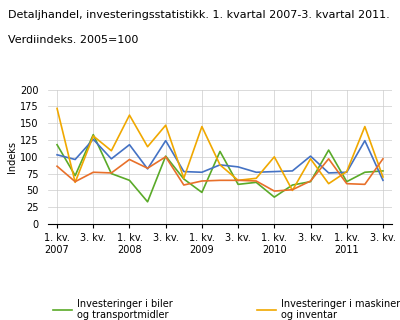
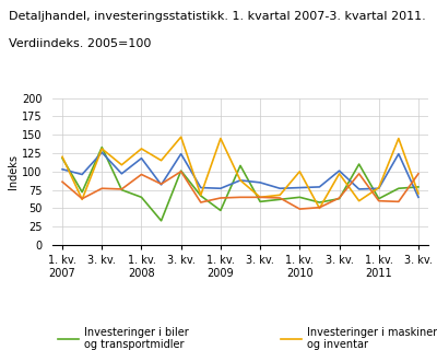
Investeringer i maskiner og inventar/1. kv. 2007: 172 -> 120
Investeringer i maskiner og inventar/1. kv. 2008: 162 -> 131
Investeringer i biler og transportmidler/1. kv. 2010: 40 -> 65
